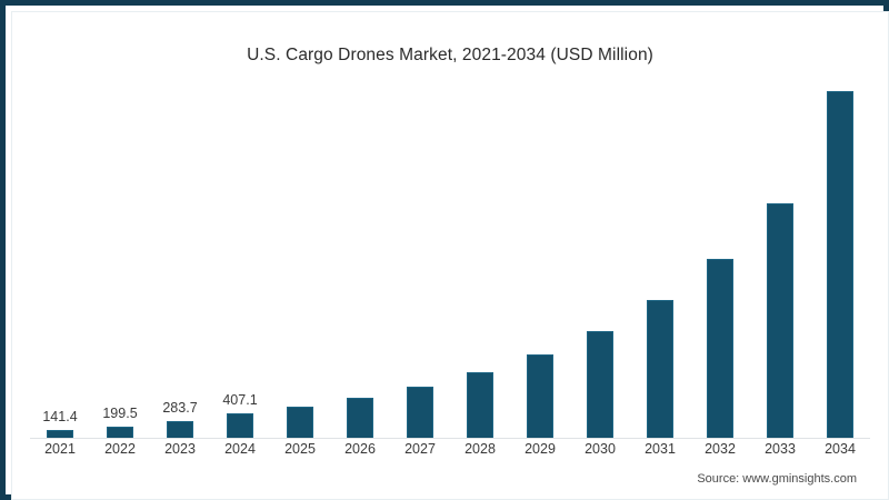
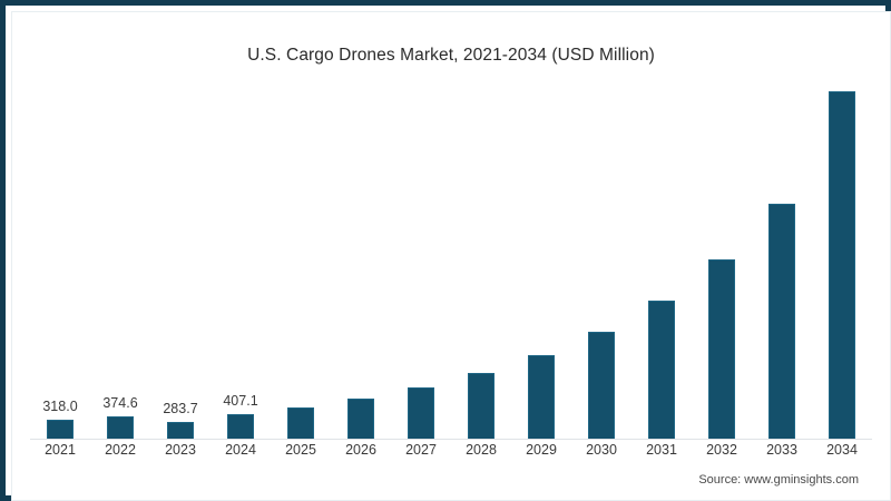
2021: 141.4 -> 318.0
2022: 199.5 -> 374.6
